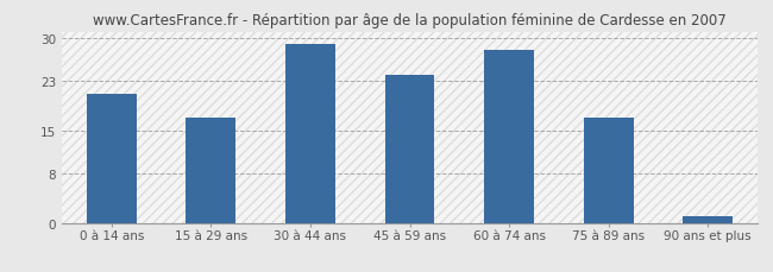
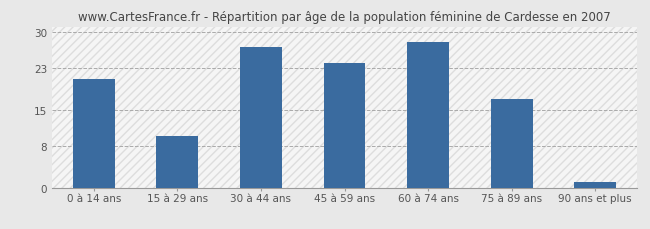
15 à 29 ans: 17 -> 10
30 à 44 ans: 29 -> 27
